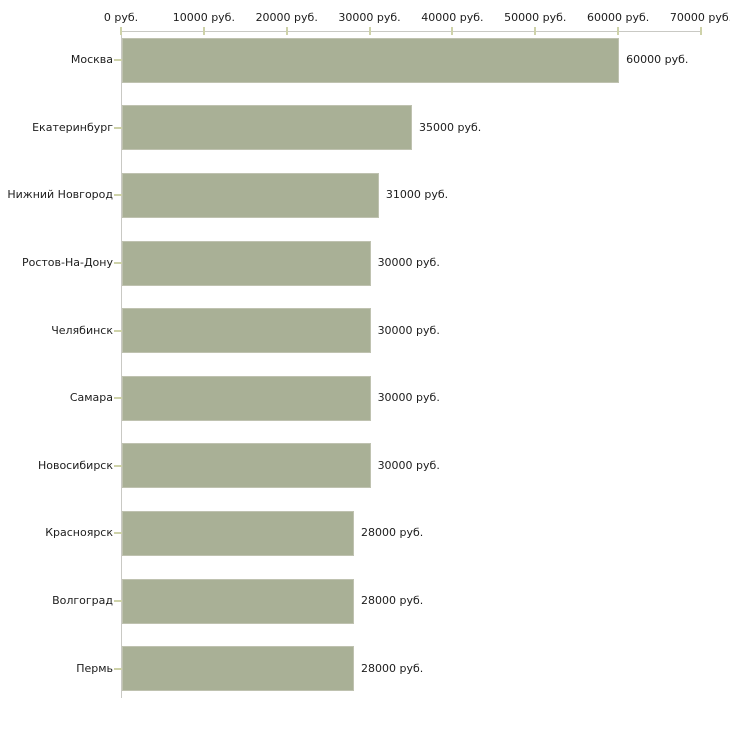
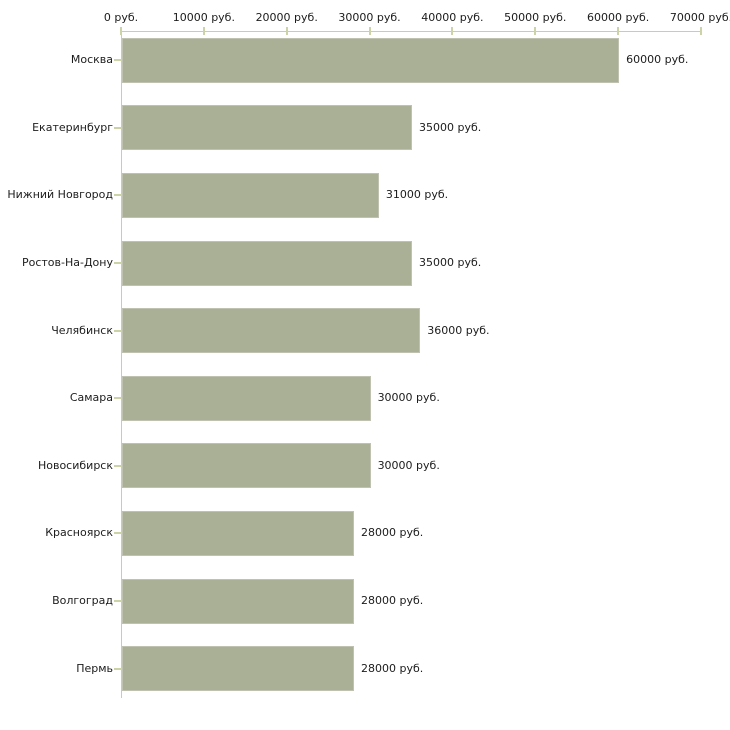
Ростов-На-Дону: 30000 -> 35000
Челябинск: 30000 -> 36000
